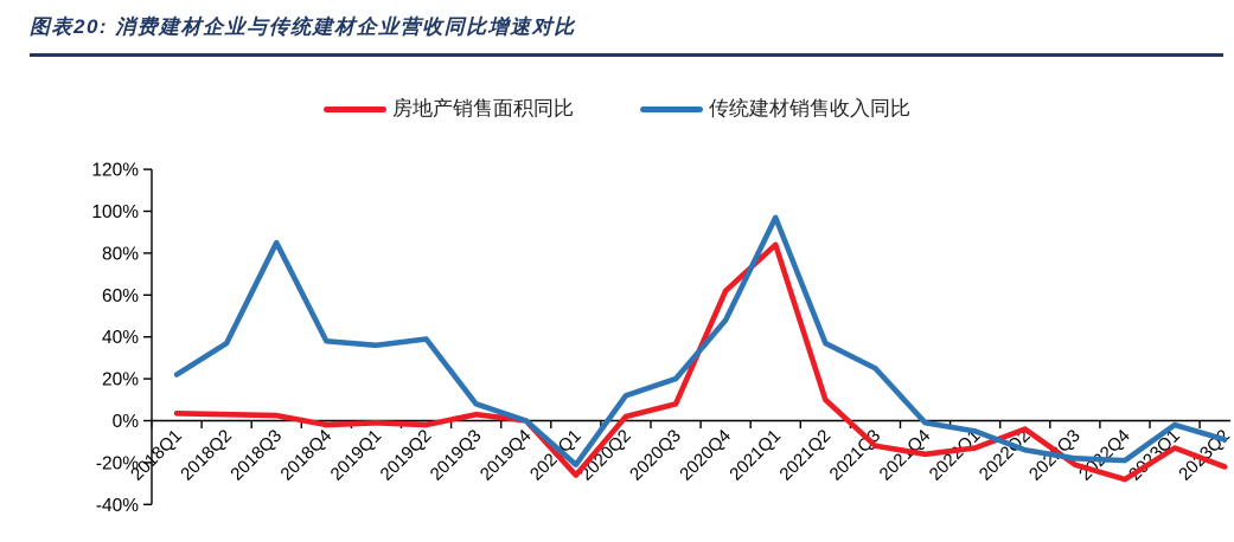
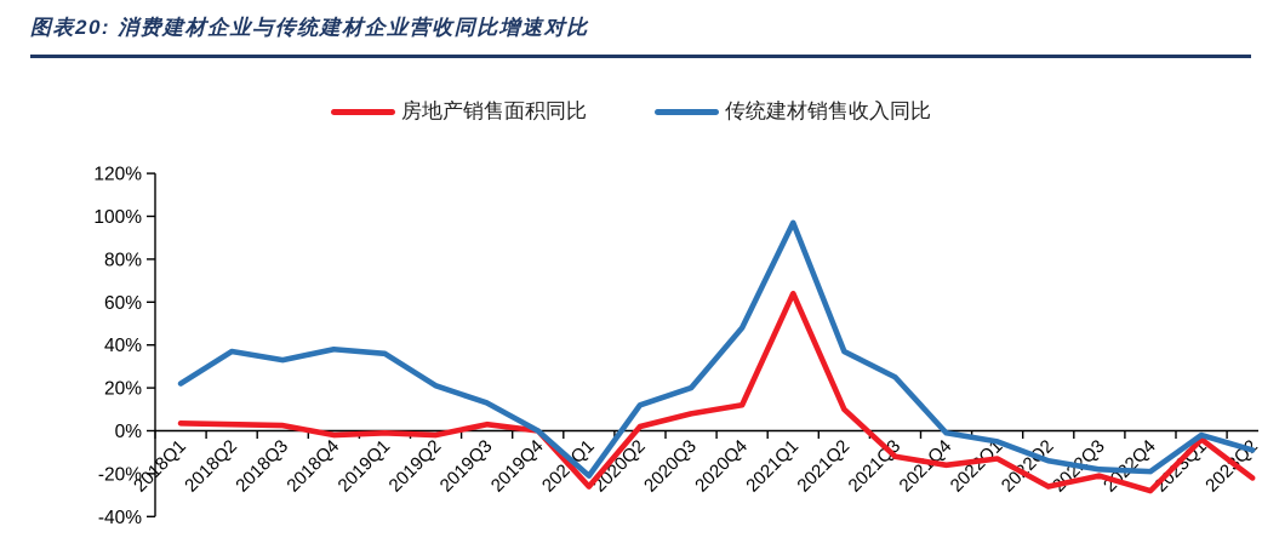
传统建材销售收入同比/2018Q3: 85% -> 33%
传统建材销售收入同比/2019Q2: 39% -> 21%
传统建材销售收入同比/2019Q3: 8% -> 13%
房地产销售面积同比/2020Q4: 62% -> 12%
房地产销售面积同比/2021Q1: 84% -> 64%
房地产销售面积同比/2022Q2: -4% -> -26%
房地产销售面积同比/2023Q1: -13% -> -4%
